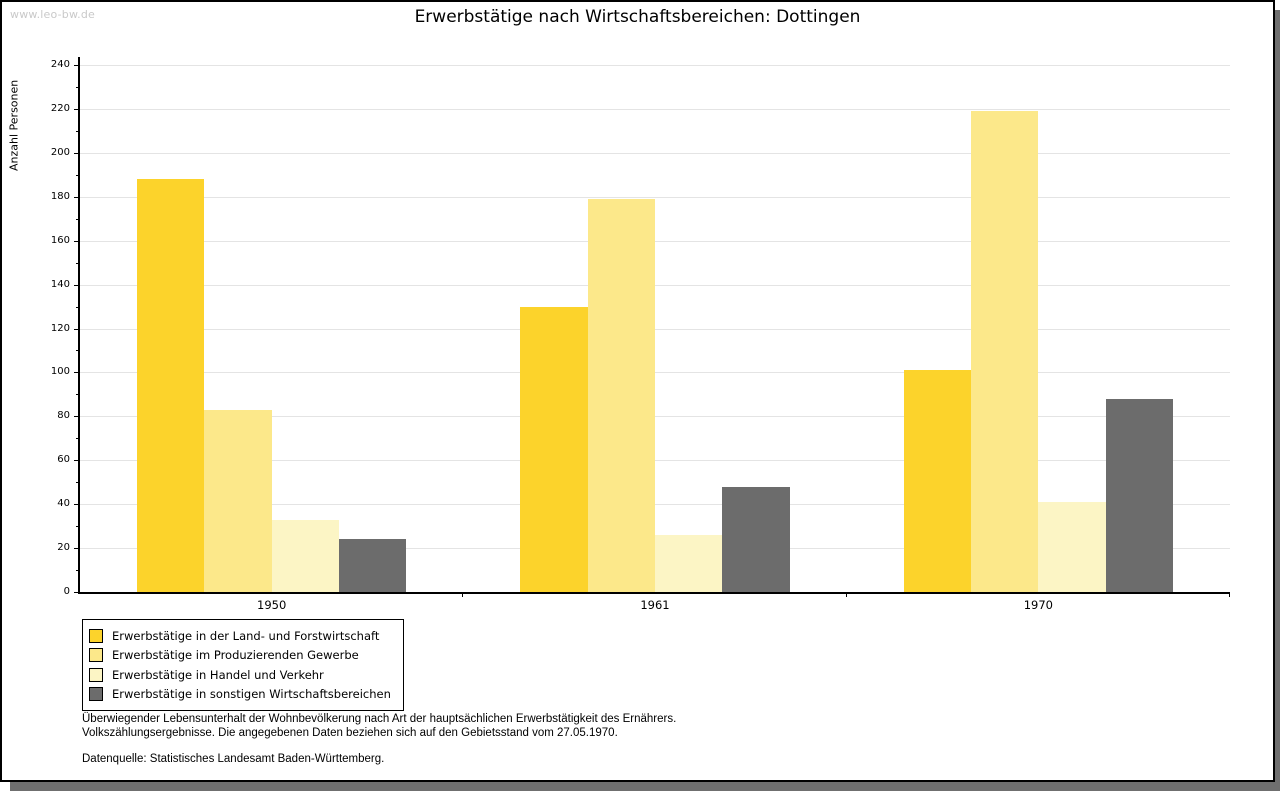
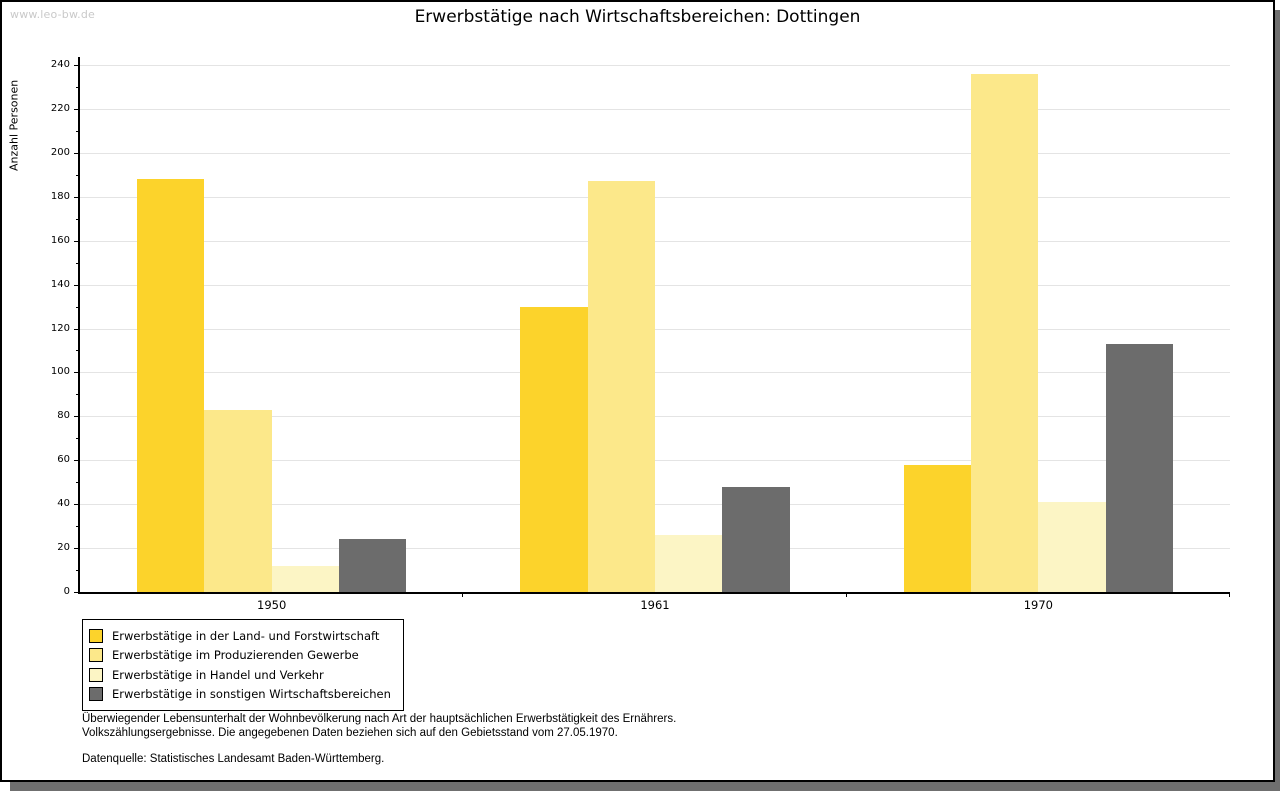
Erwerbstätige in Handel und Verkehr/1950: 33 -> 12
Erwerbstätige im Produzierenden Gewerbe/1961: 179 -> 187
Erwerbstätige in der Land- und Forstwirtschaft/1970: 101 -> 58
Erwerbstätige im Produzierenden Gewerbe/1970: 219 -> 236
Erwerbstätige in sonstigen Wirtschaftsbereichen/1970: 88 -> 113
